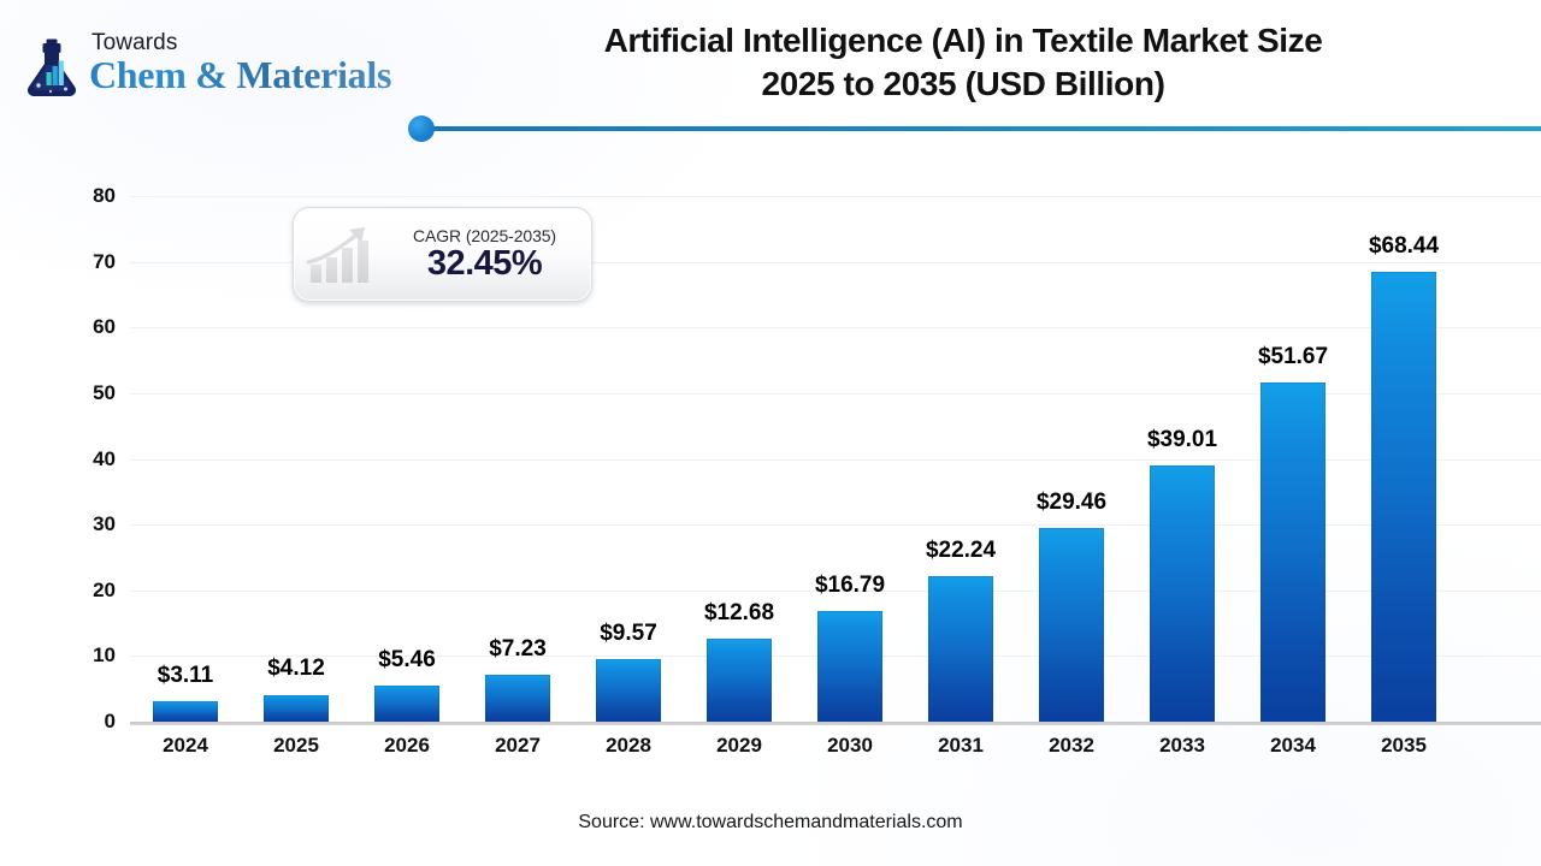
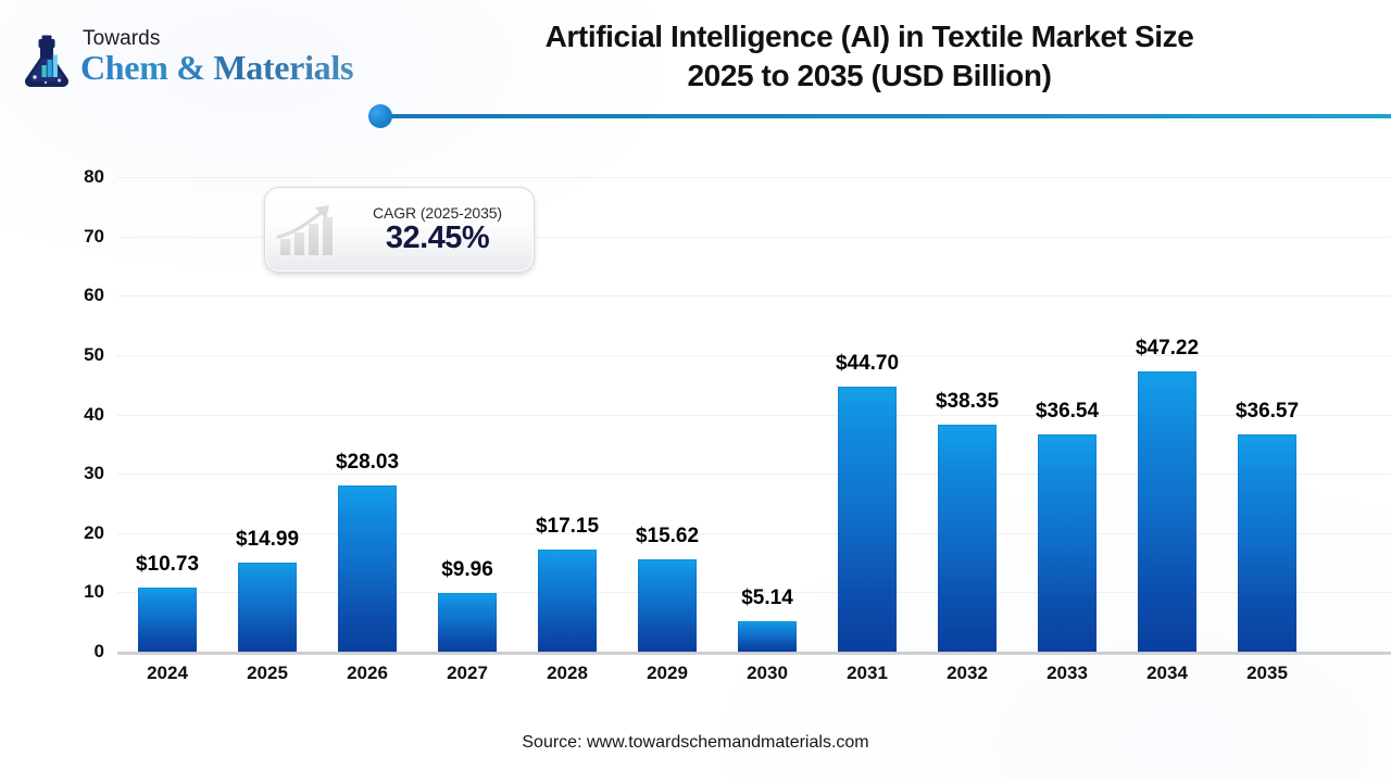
2024: $3.11 -> $10.73
2025: $4.12 -> $14.99
2026: $5.46 -> $28.03
2027: $7.23 -> $9.96
2028: $9.57 -> $17.15
2029: $12.68 -> $15.62
2030: $16.79 -> $5.14
2031: $22.24 -> $44.70
2032: $29.46 -> $38.35
2033: $39.01 -> $36.54
2034: $51.67 -> $47.22
2035: $68.44 -> $36.57
